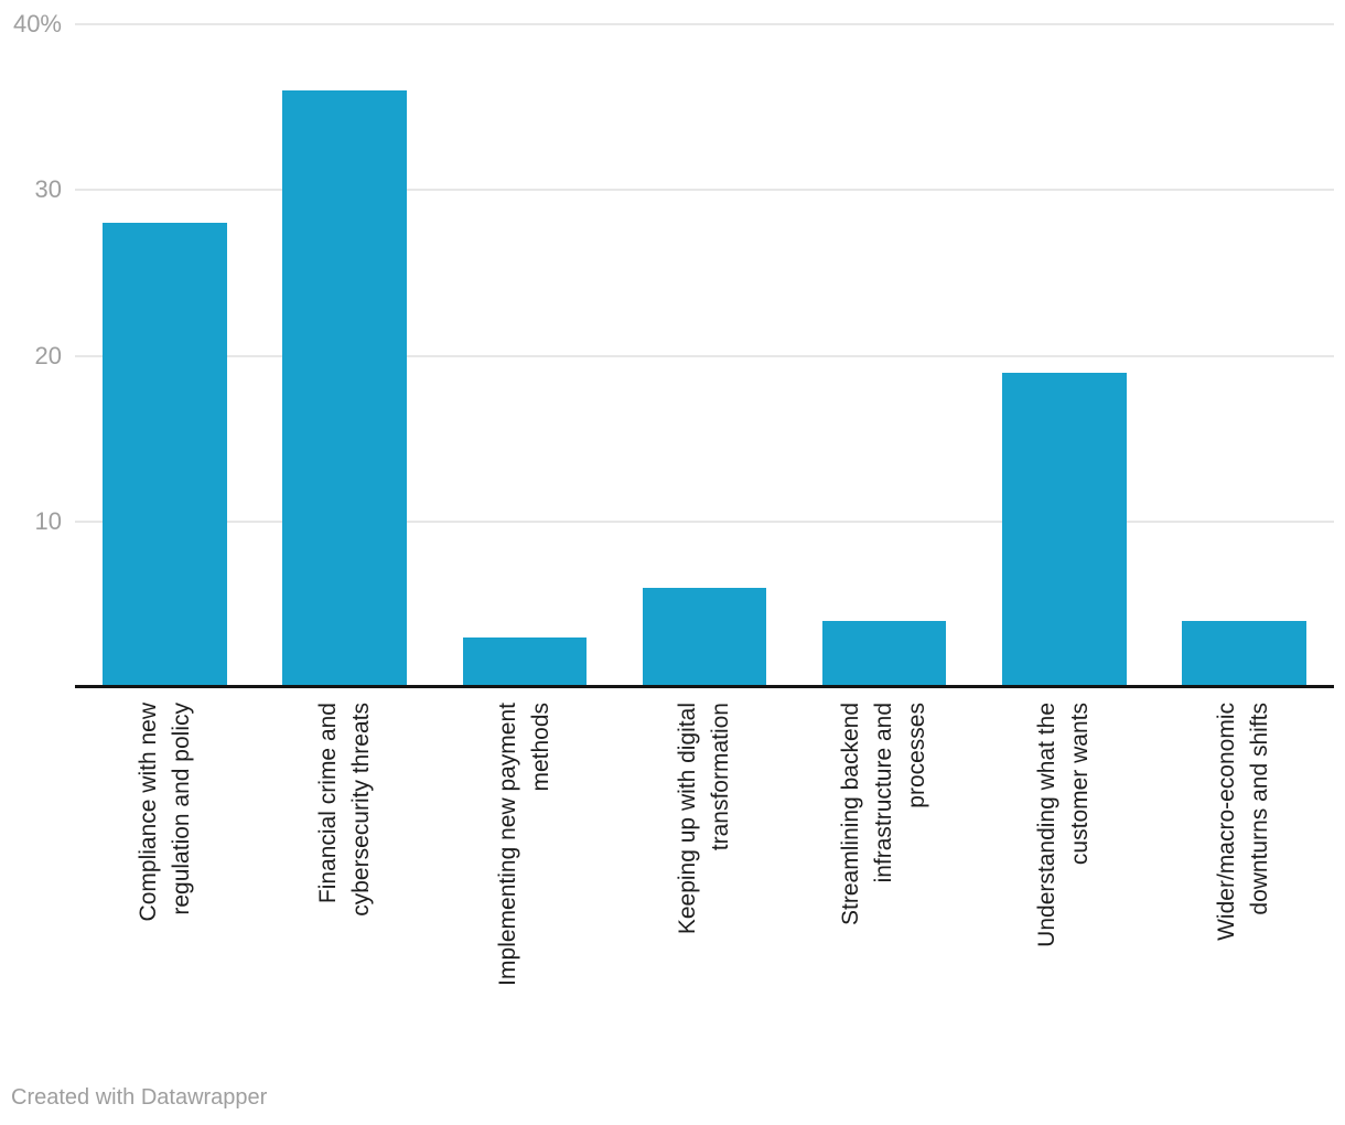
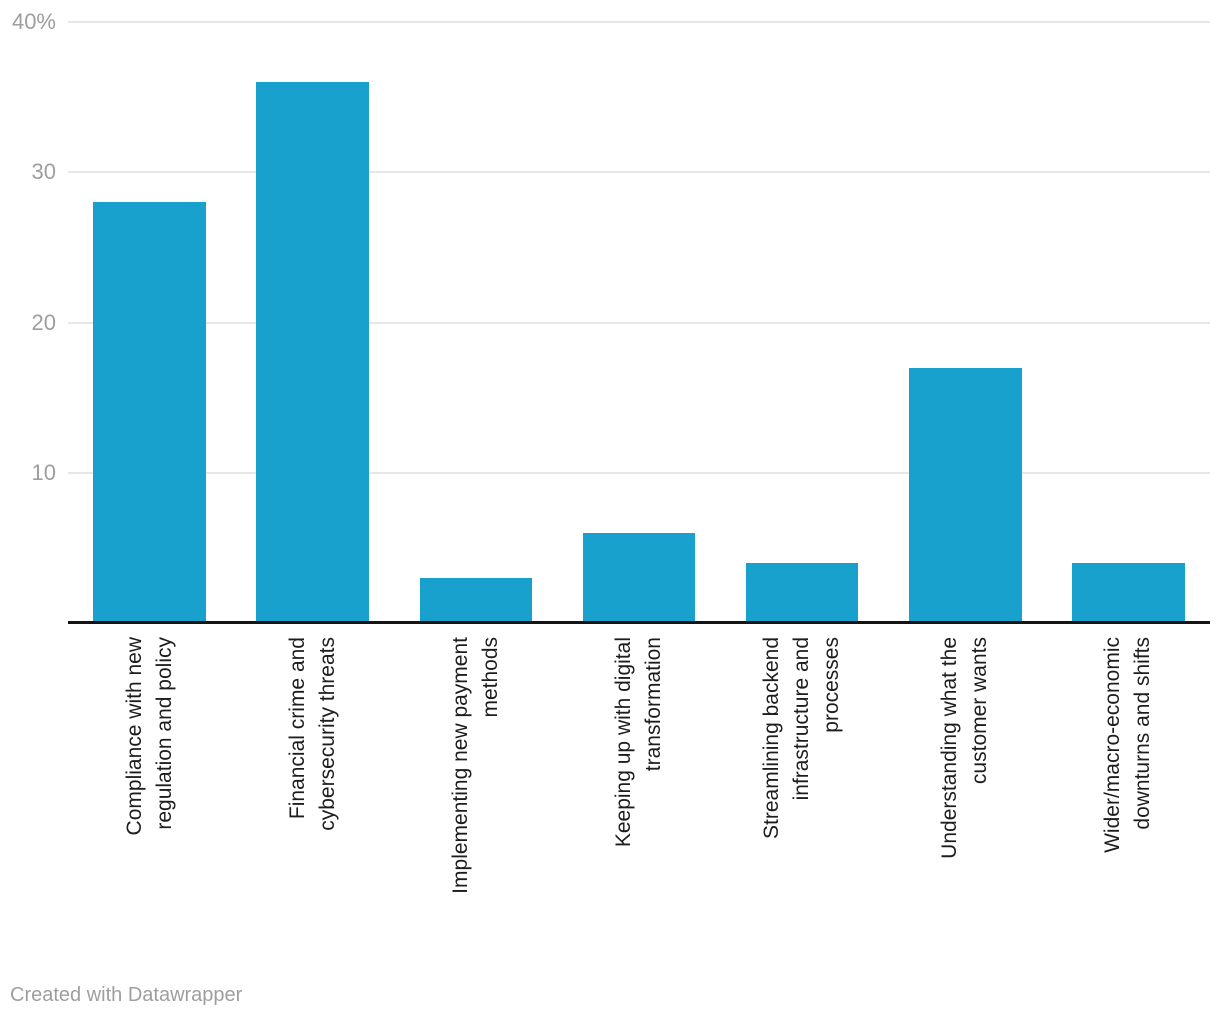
Understanding what the customer wants: 19% -> 17%
